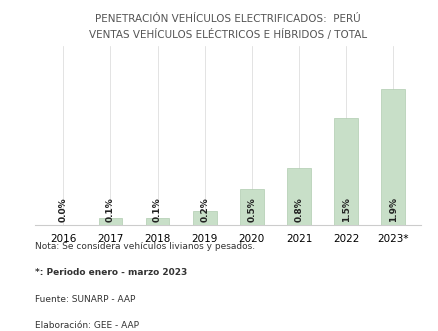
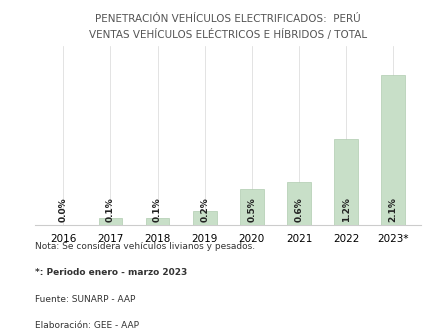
2021: 0.8% -> 0.6%
2022: 1.5% -> 1.2%
2023*: 1.9% -> 2.1%
